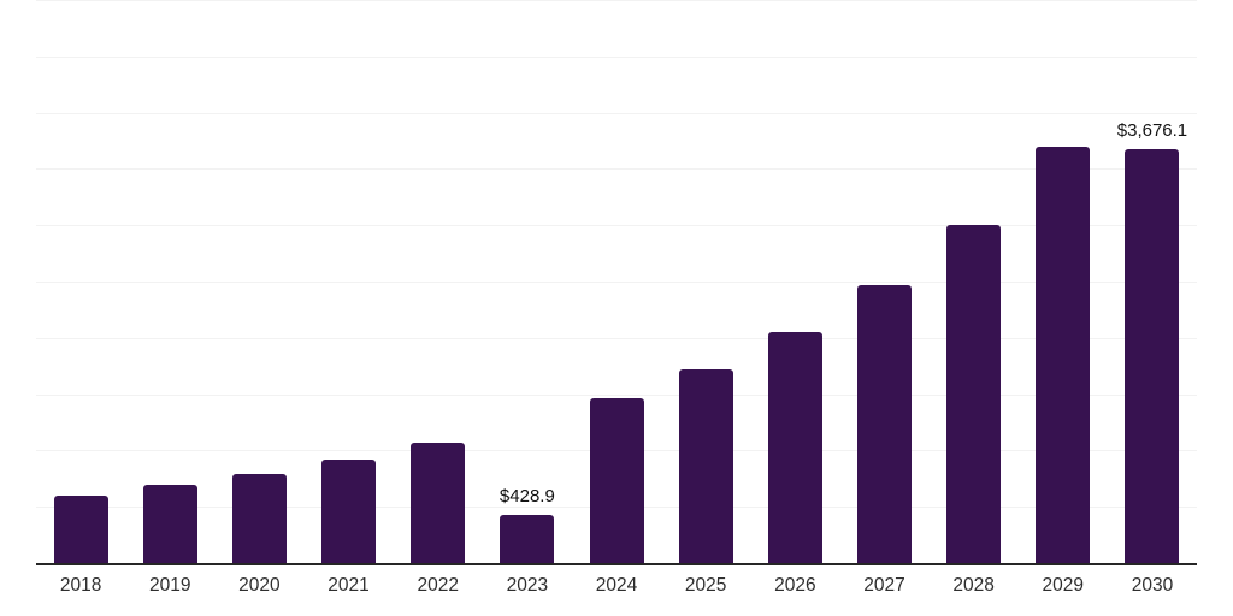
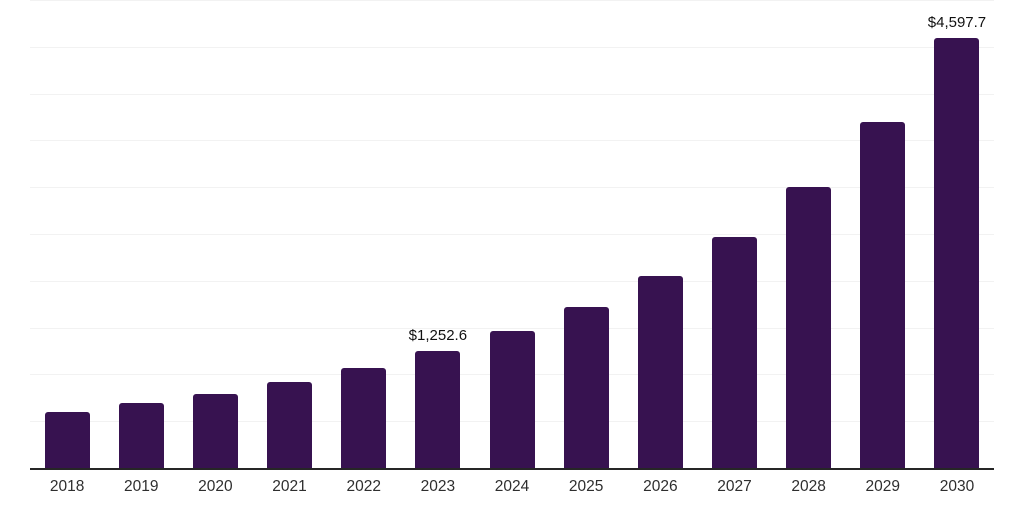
2023: $428.9 -> $1,252.6
2030: $3,676.1 -> $4,597.7
